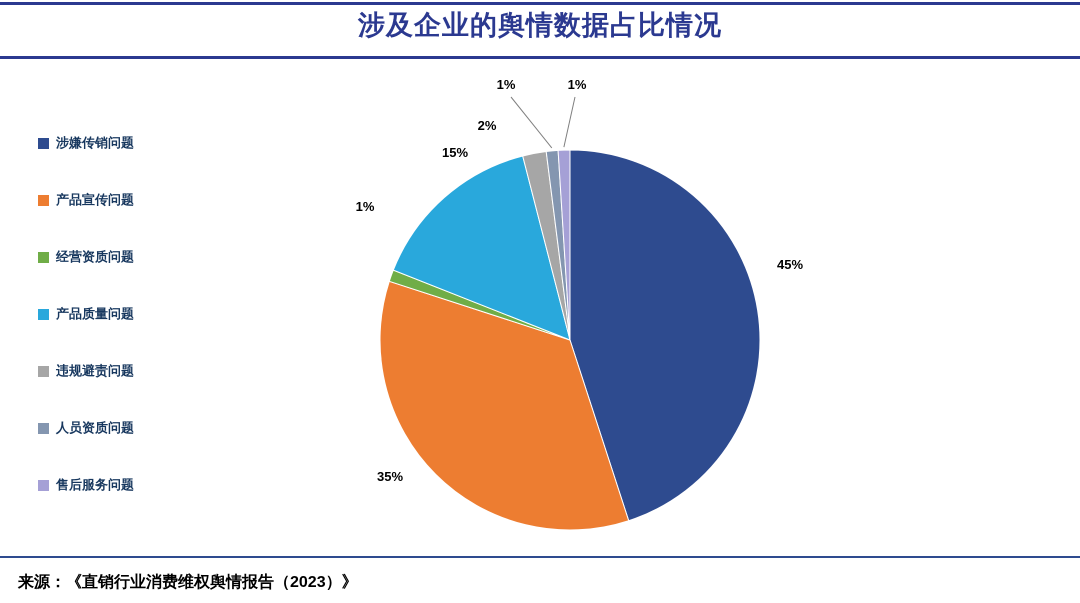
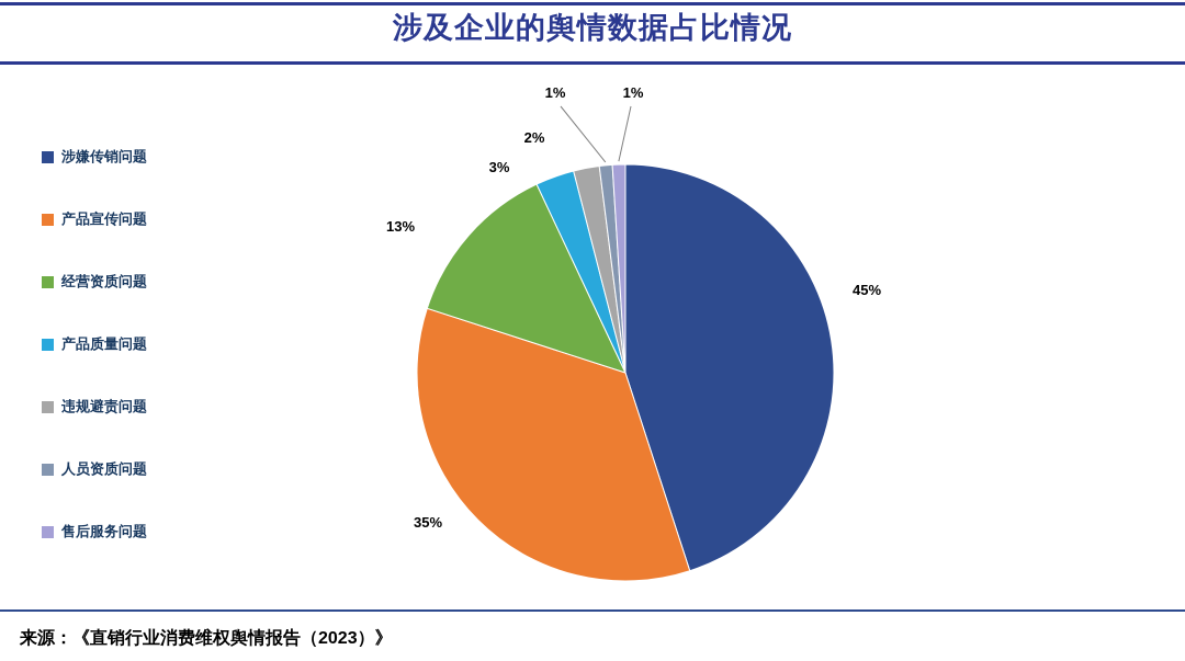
经营资质问题: 1% -> 13%
产品质量问题: 15% -> 3%
